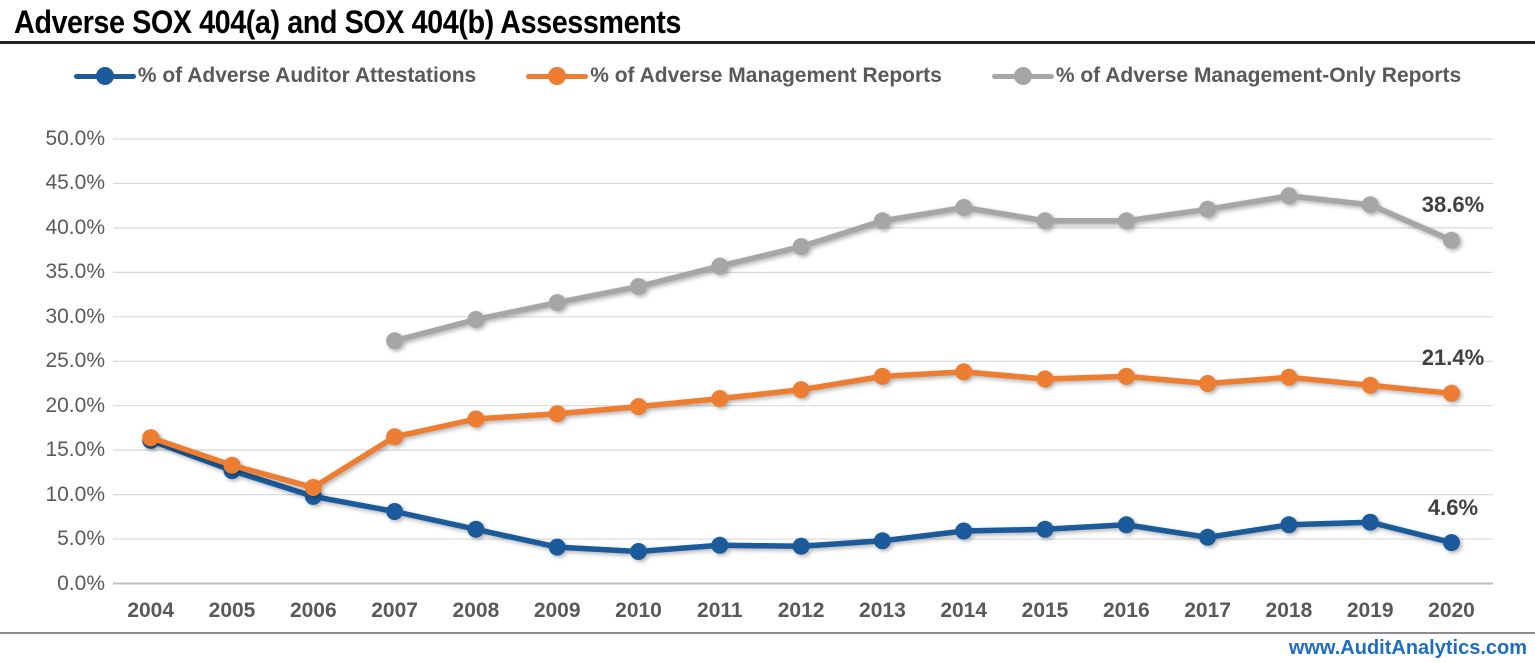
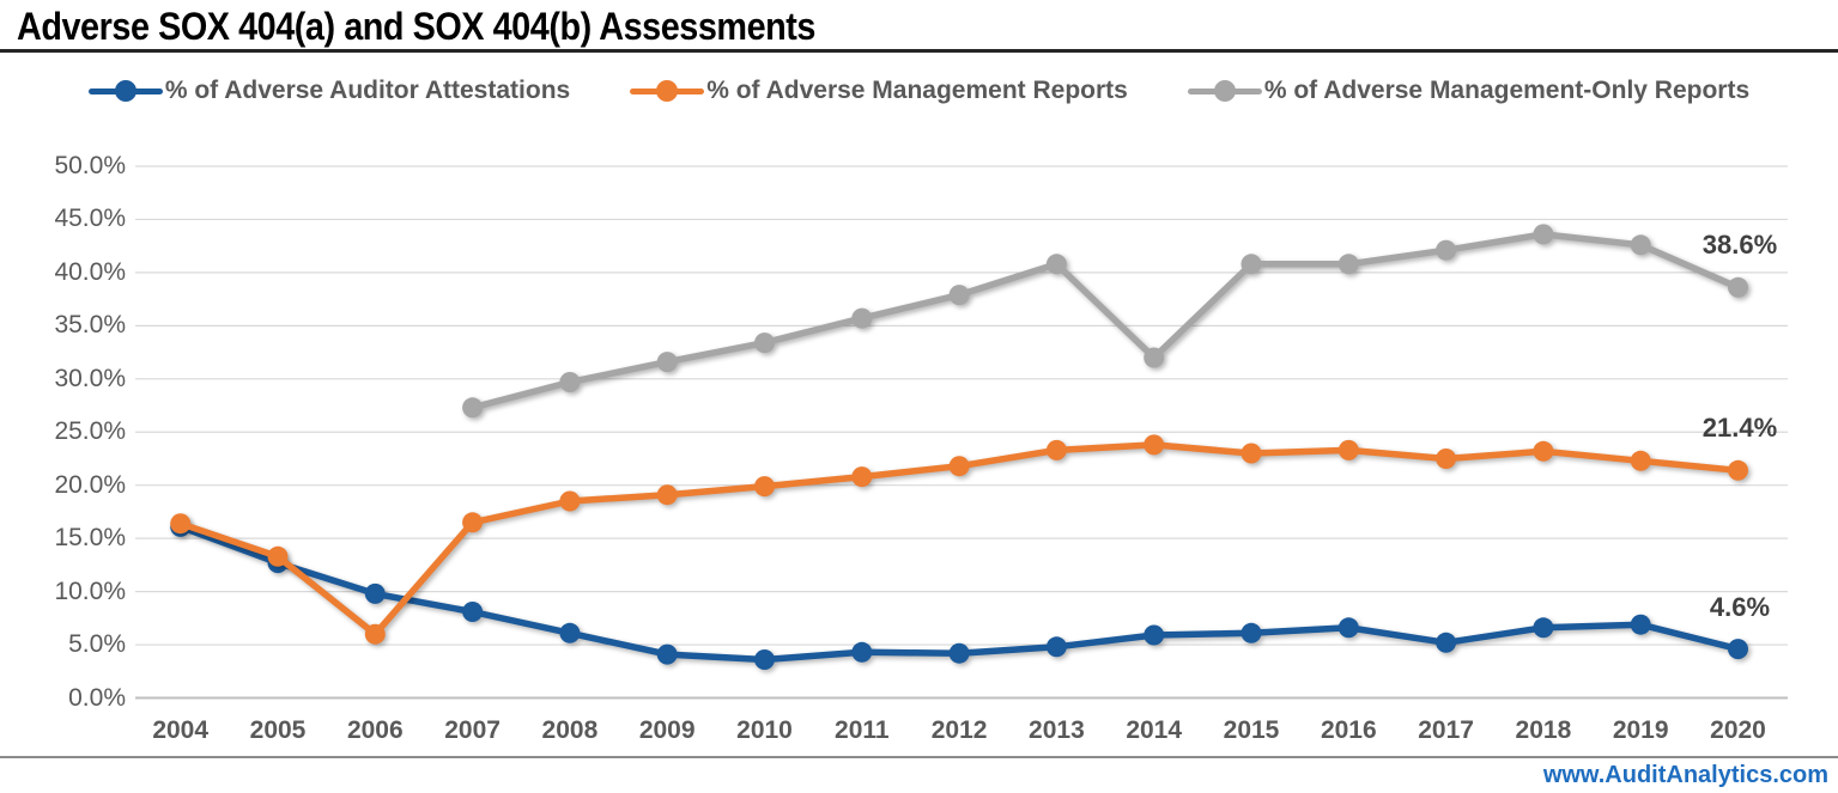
% of Adverse Management Reports/2006: 11% -> 6%
% of Adverse Management-Only Reports/2014: 42% -> 32%
